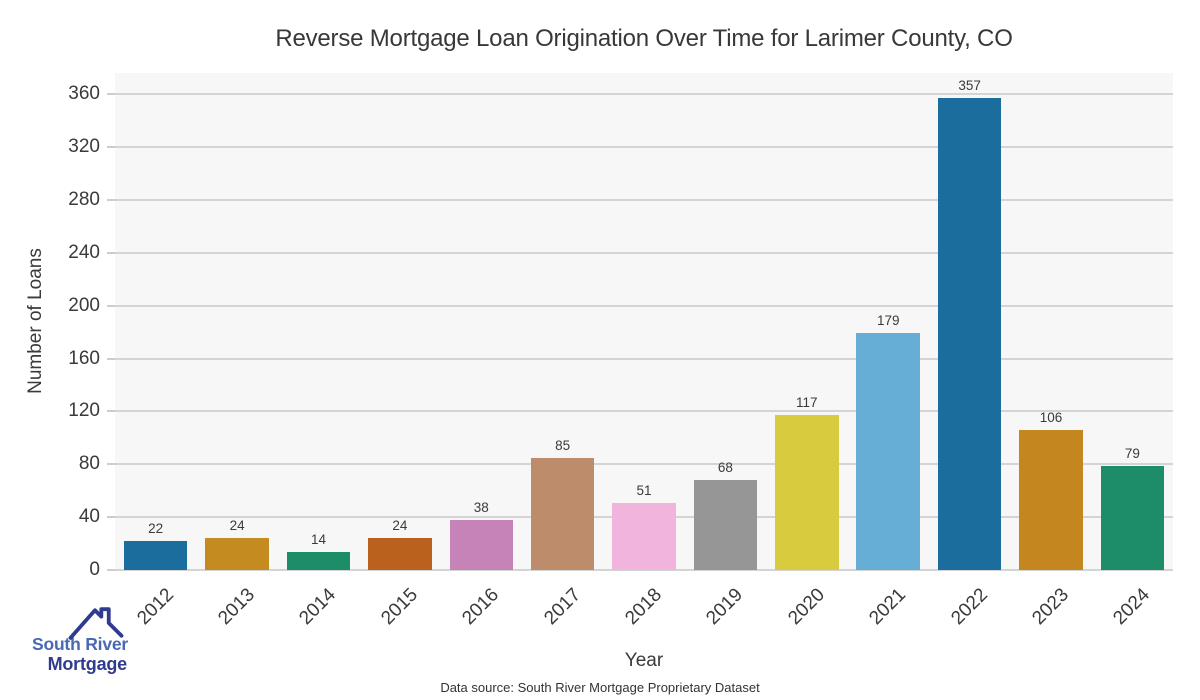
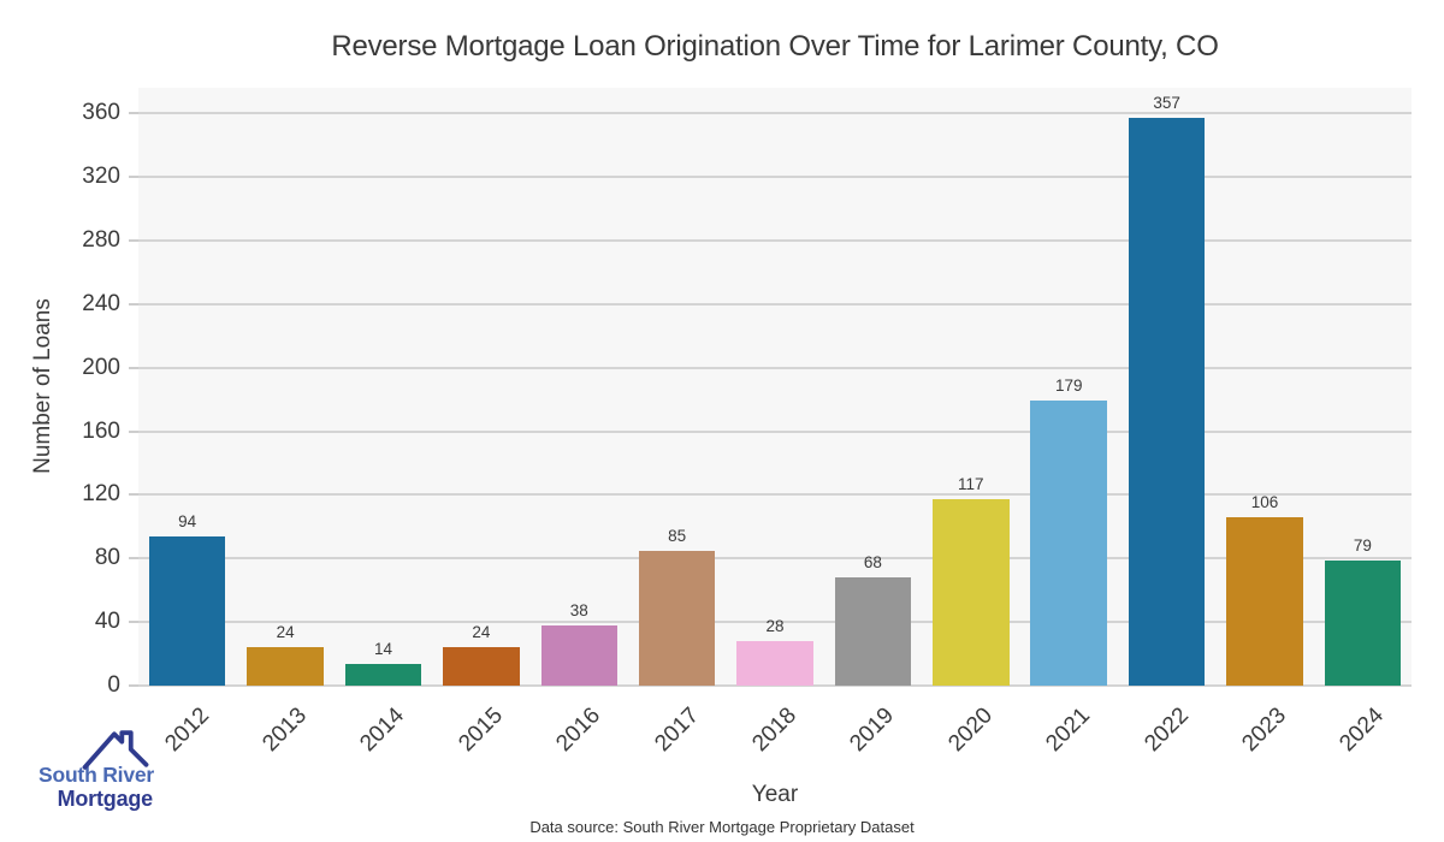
2012: 22 -> 94
2018: 51 -> 28
